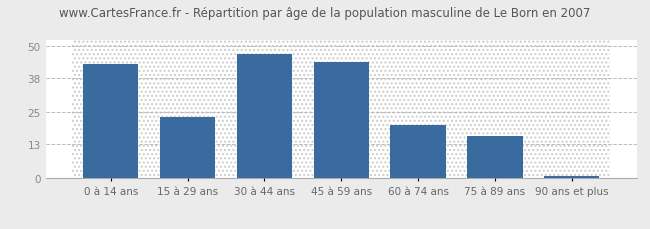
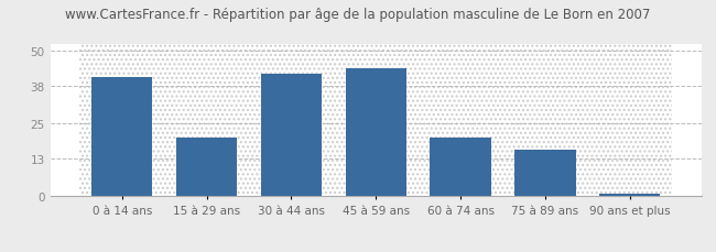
0 à 14 ans: 43 -> 41
15 à 29 ans: 23 -> 20
30 à 44 ans: 47 -> 42
